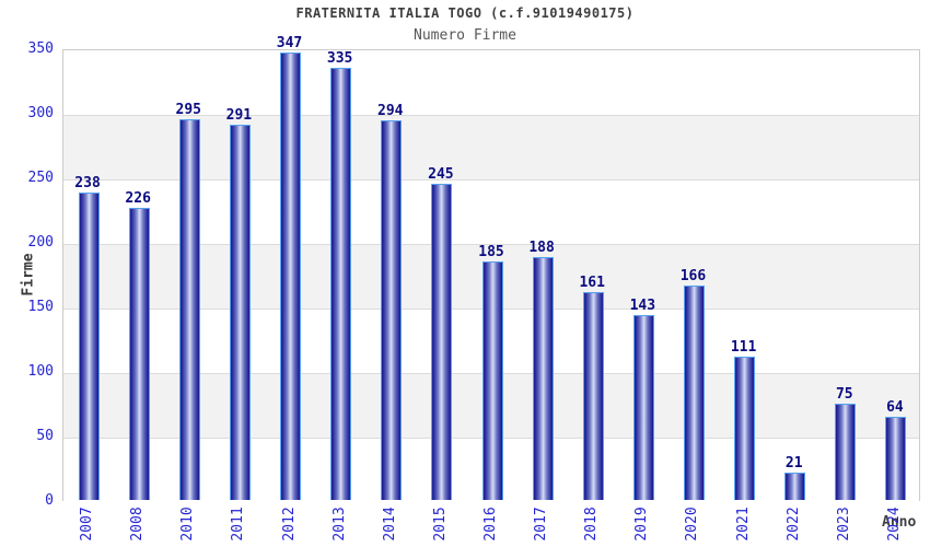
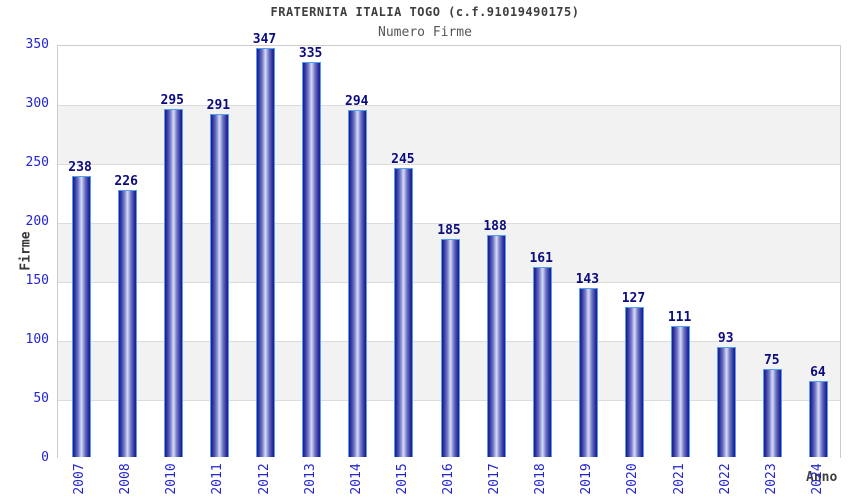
2020: 166 -> 127
2022: 21 -> 93
